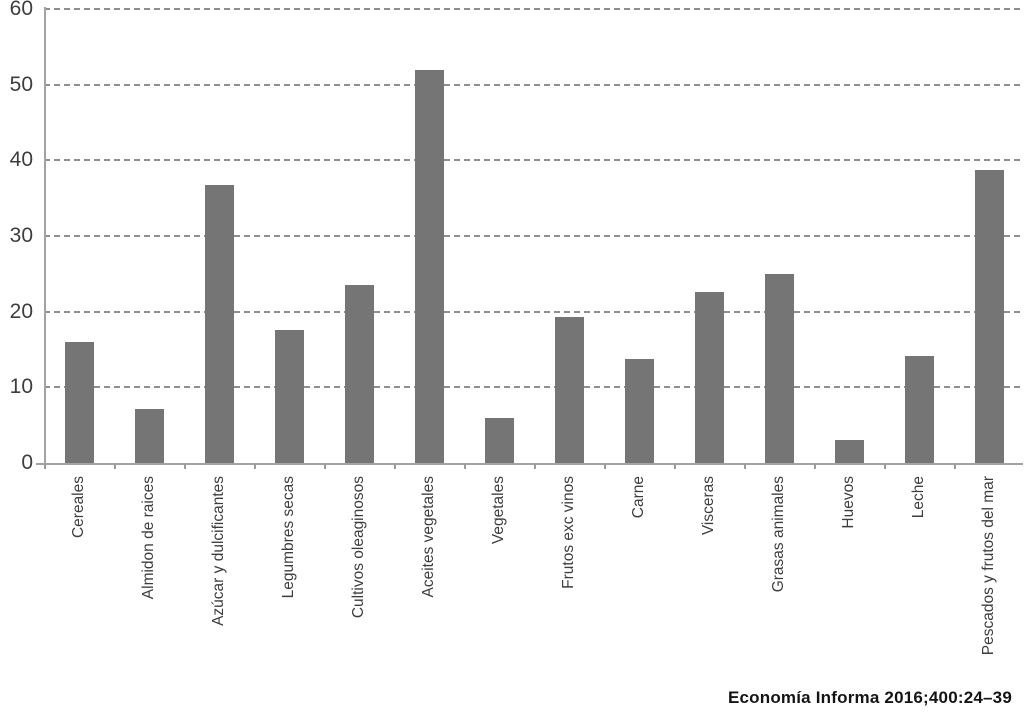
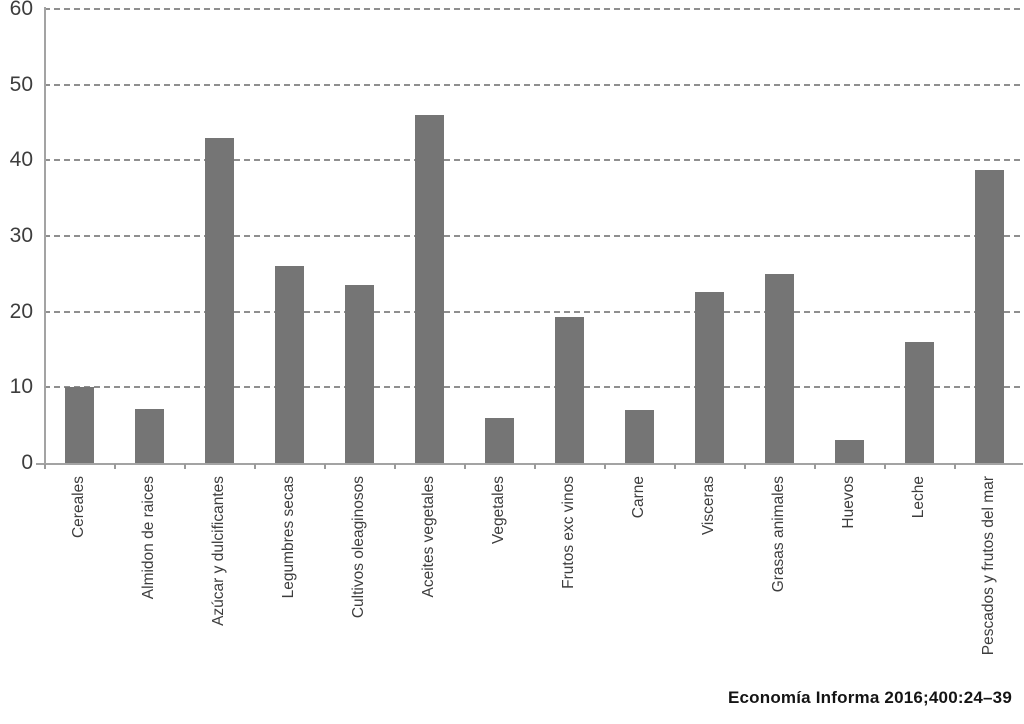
Cereales: 16 -> 10
Azúcar y dulcificantes: 37 -> 43
Legumbres secas: 18 -> 26
Aceites vegetales: 52 -> 46
Carne: 14 -> 7
Leche: 14 -> 16
